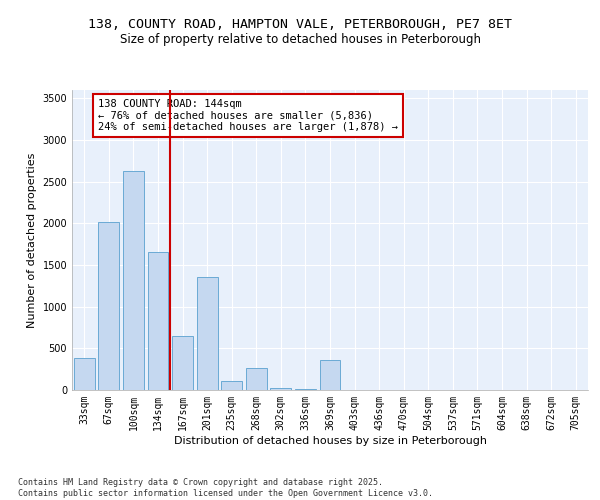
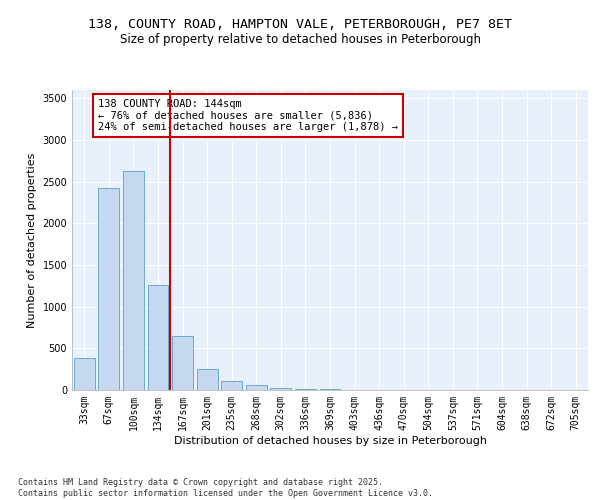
67sqm: 2020 -> 2420
134sqm: 1660 -> 1260
201sqm: 1360 -> 260
268sqm: 260 -> 60
369sqm: 360 -> 10
